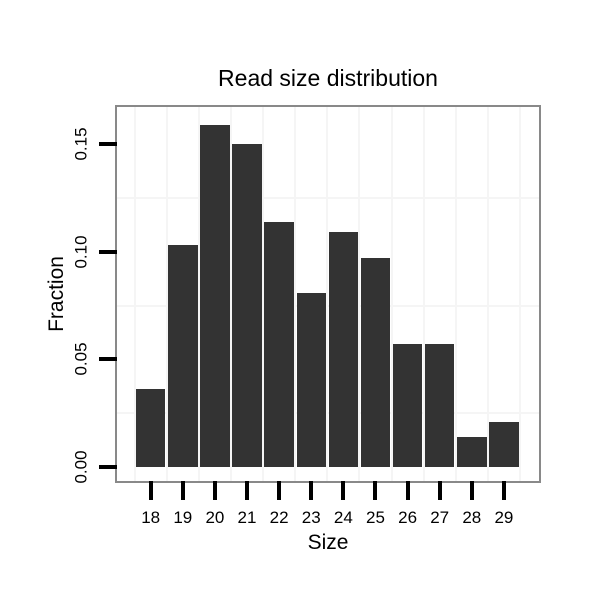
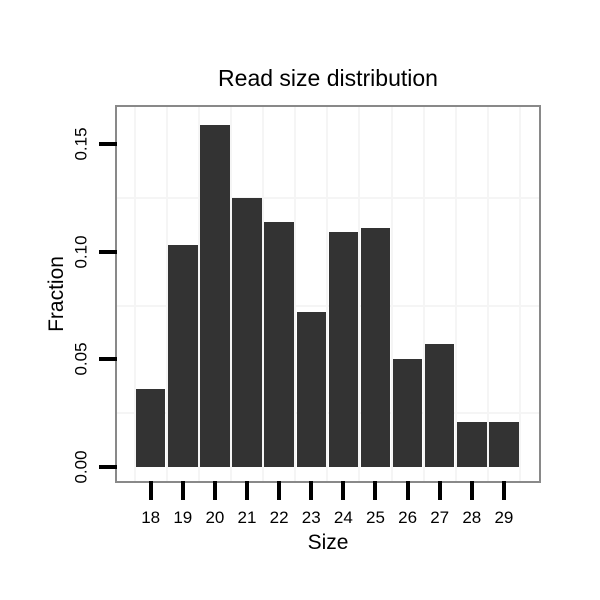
21: 0.150 -> 0.125
23: 0.081 -> 0.072
25: 0.097 -> 0.111
26: 0.057 -> 0.050
28: 0.014 -> 0.021
